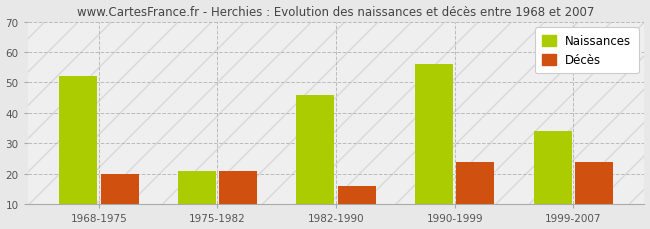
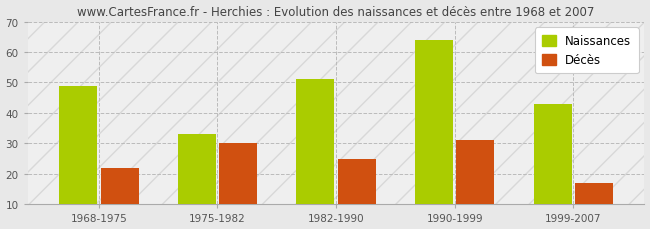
Naissances/1968-1975: 52 -> 49
Décès/1968-1975: 20 -> 22
Naissances/1975-1982: 21 -> 33
Décès/1975-1982: 21 -> 30
Naissances/1982-1990: 46 -> 51
Décès/1982-1990: 16 -> 25
Naissances/1990-1999: 56 -> 64
Décès/1990-1999: 24 -> 31
Naissances/1999-2007: 34 -> 43
Décès/1999-2007: 24 -> 17
